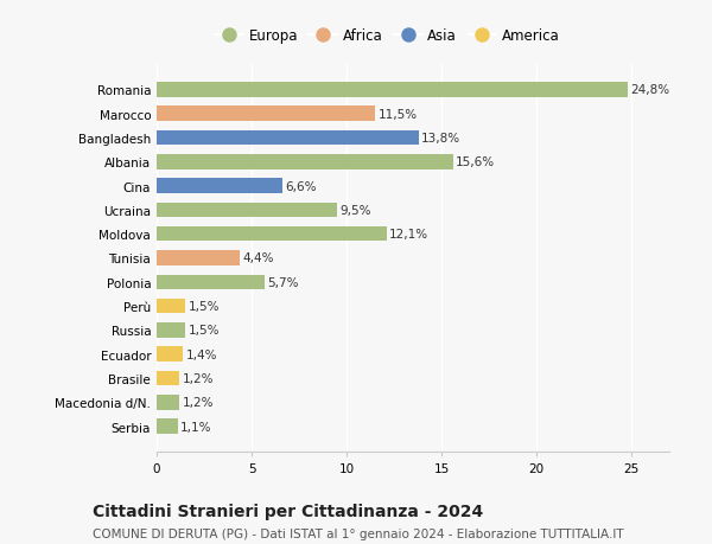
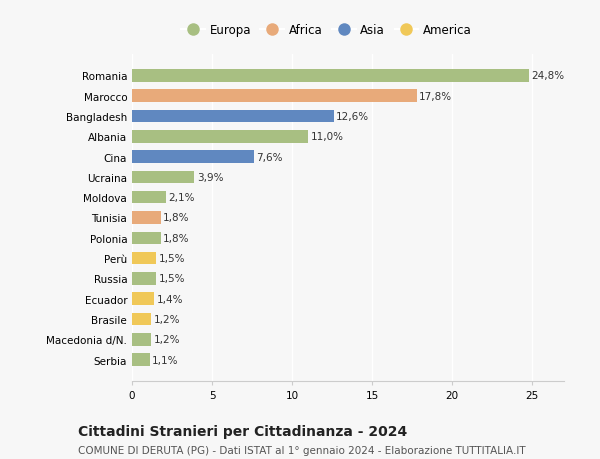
Marocco: 11,5% -> 17,8%
Bangladesh: 13,8% -> 12,6%
Albania: 15,6% -> 11,0%
Cina: 6,6% -> 7,6%
Ucraina: 9,5% -> 3,9%
Moldova: 12,1% -> 2,1%
Tunisia: 4,4% -> 1,8%
Polonia: 5,7% -> 1,8%
